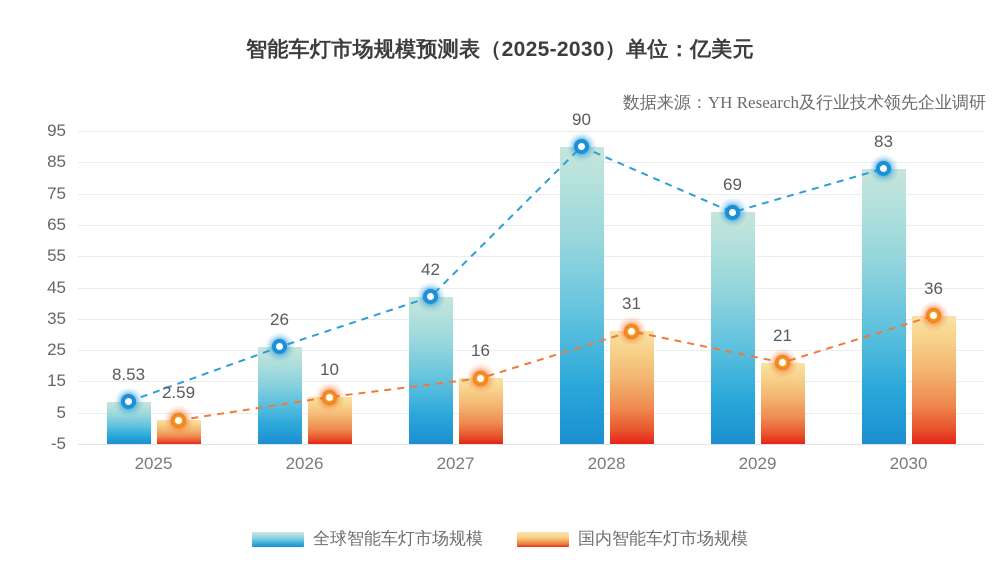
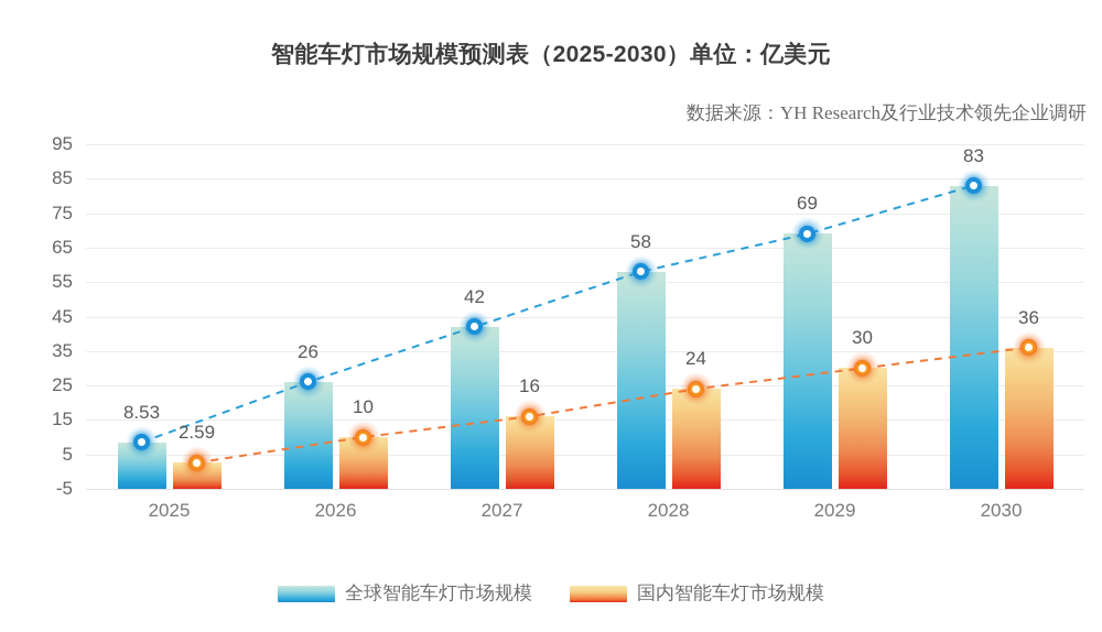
全球智能车灯市场规模/2028: 90 -> 58
国内智能车灯市场规模/2028: 31 -> 24
国内智能车灯市场规模/2029: 21 -> 30
